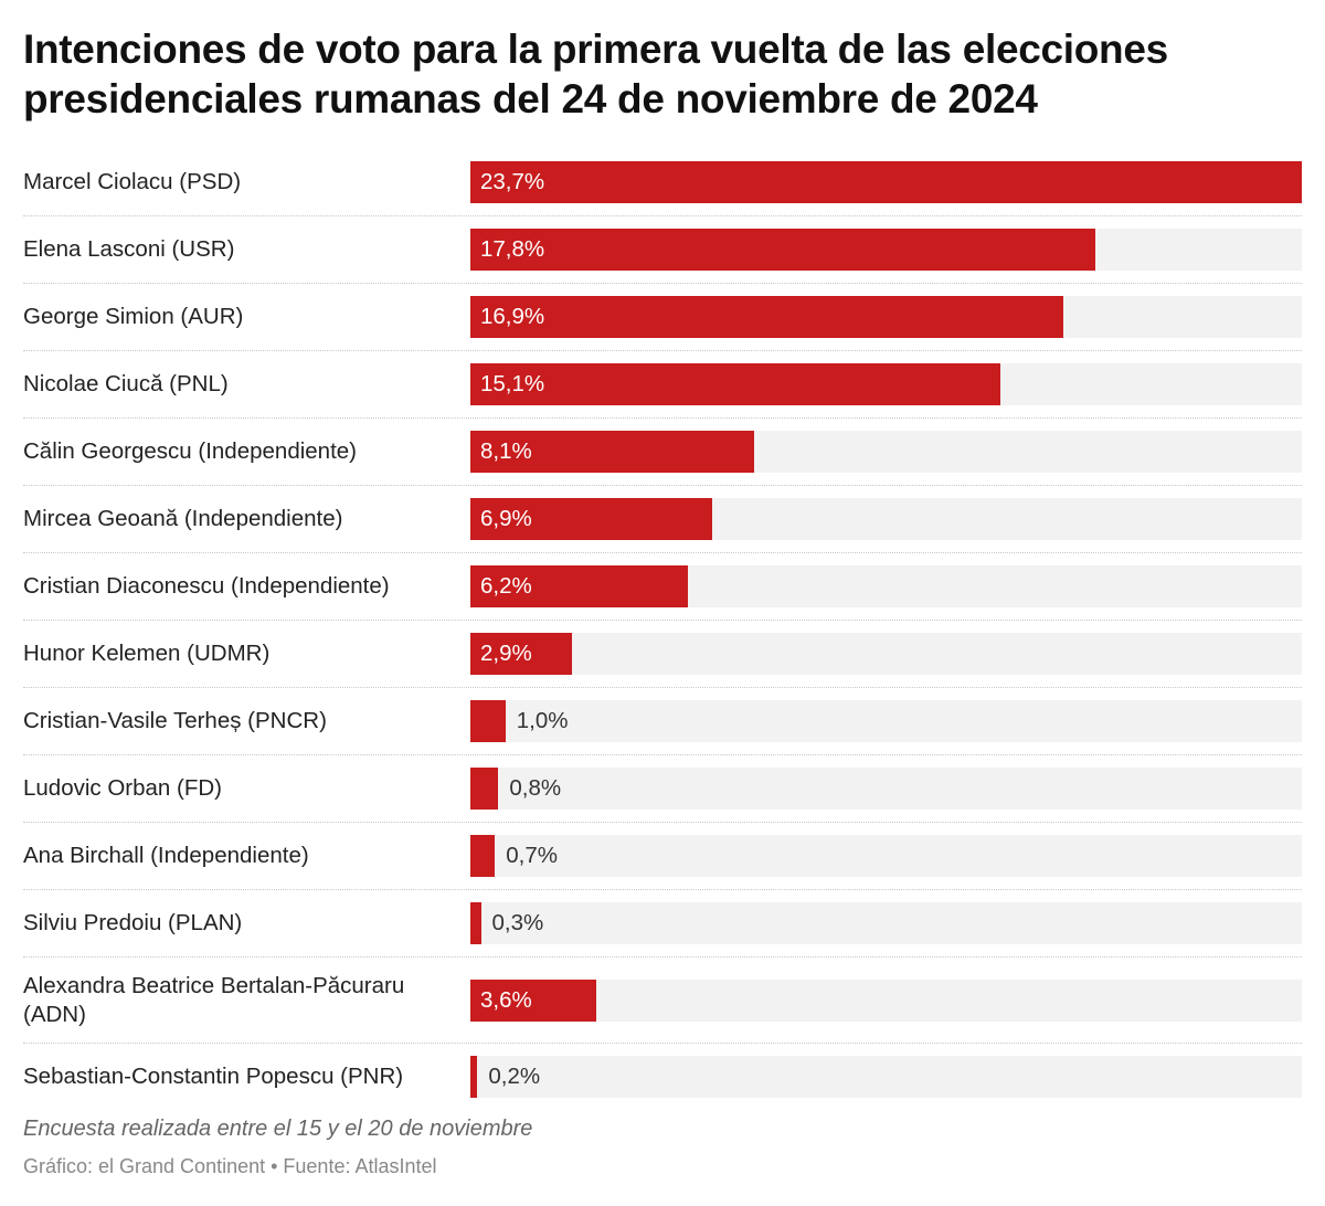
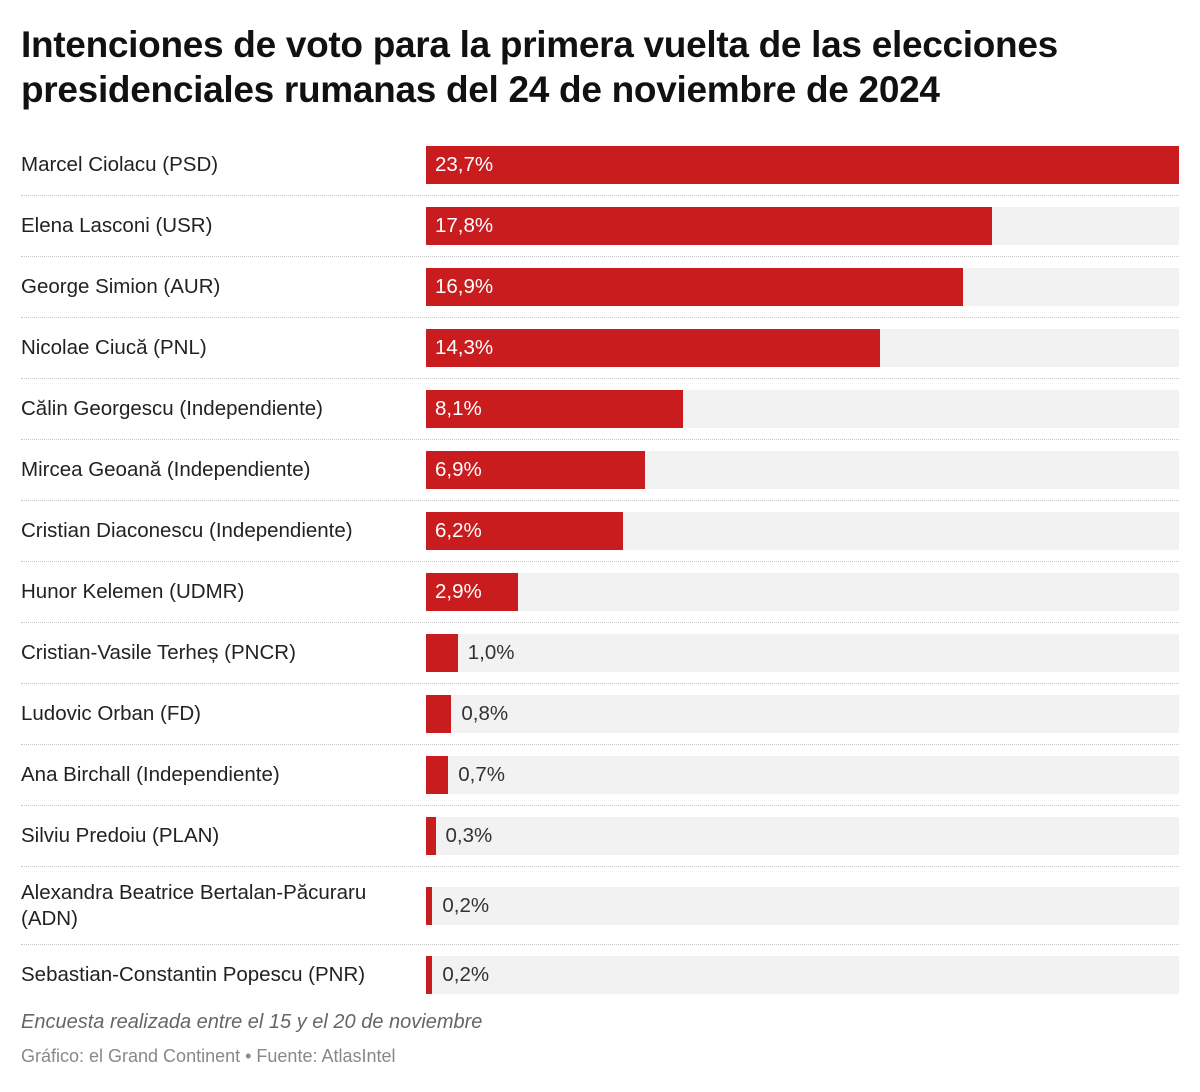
Nicolae Ciucă (PNL): 15,1% -> 14,3%
Alexandra Beatrice Bertalan-Păcuraru (ADN): 3,6% -> 0,2%
